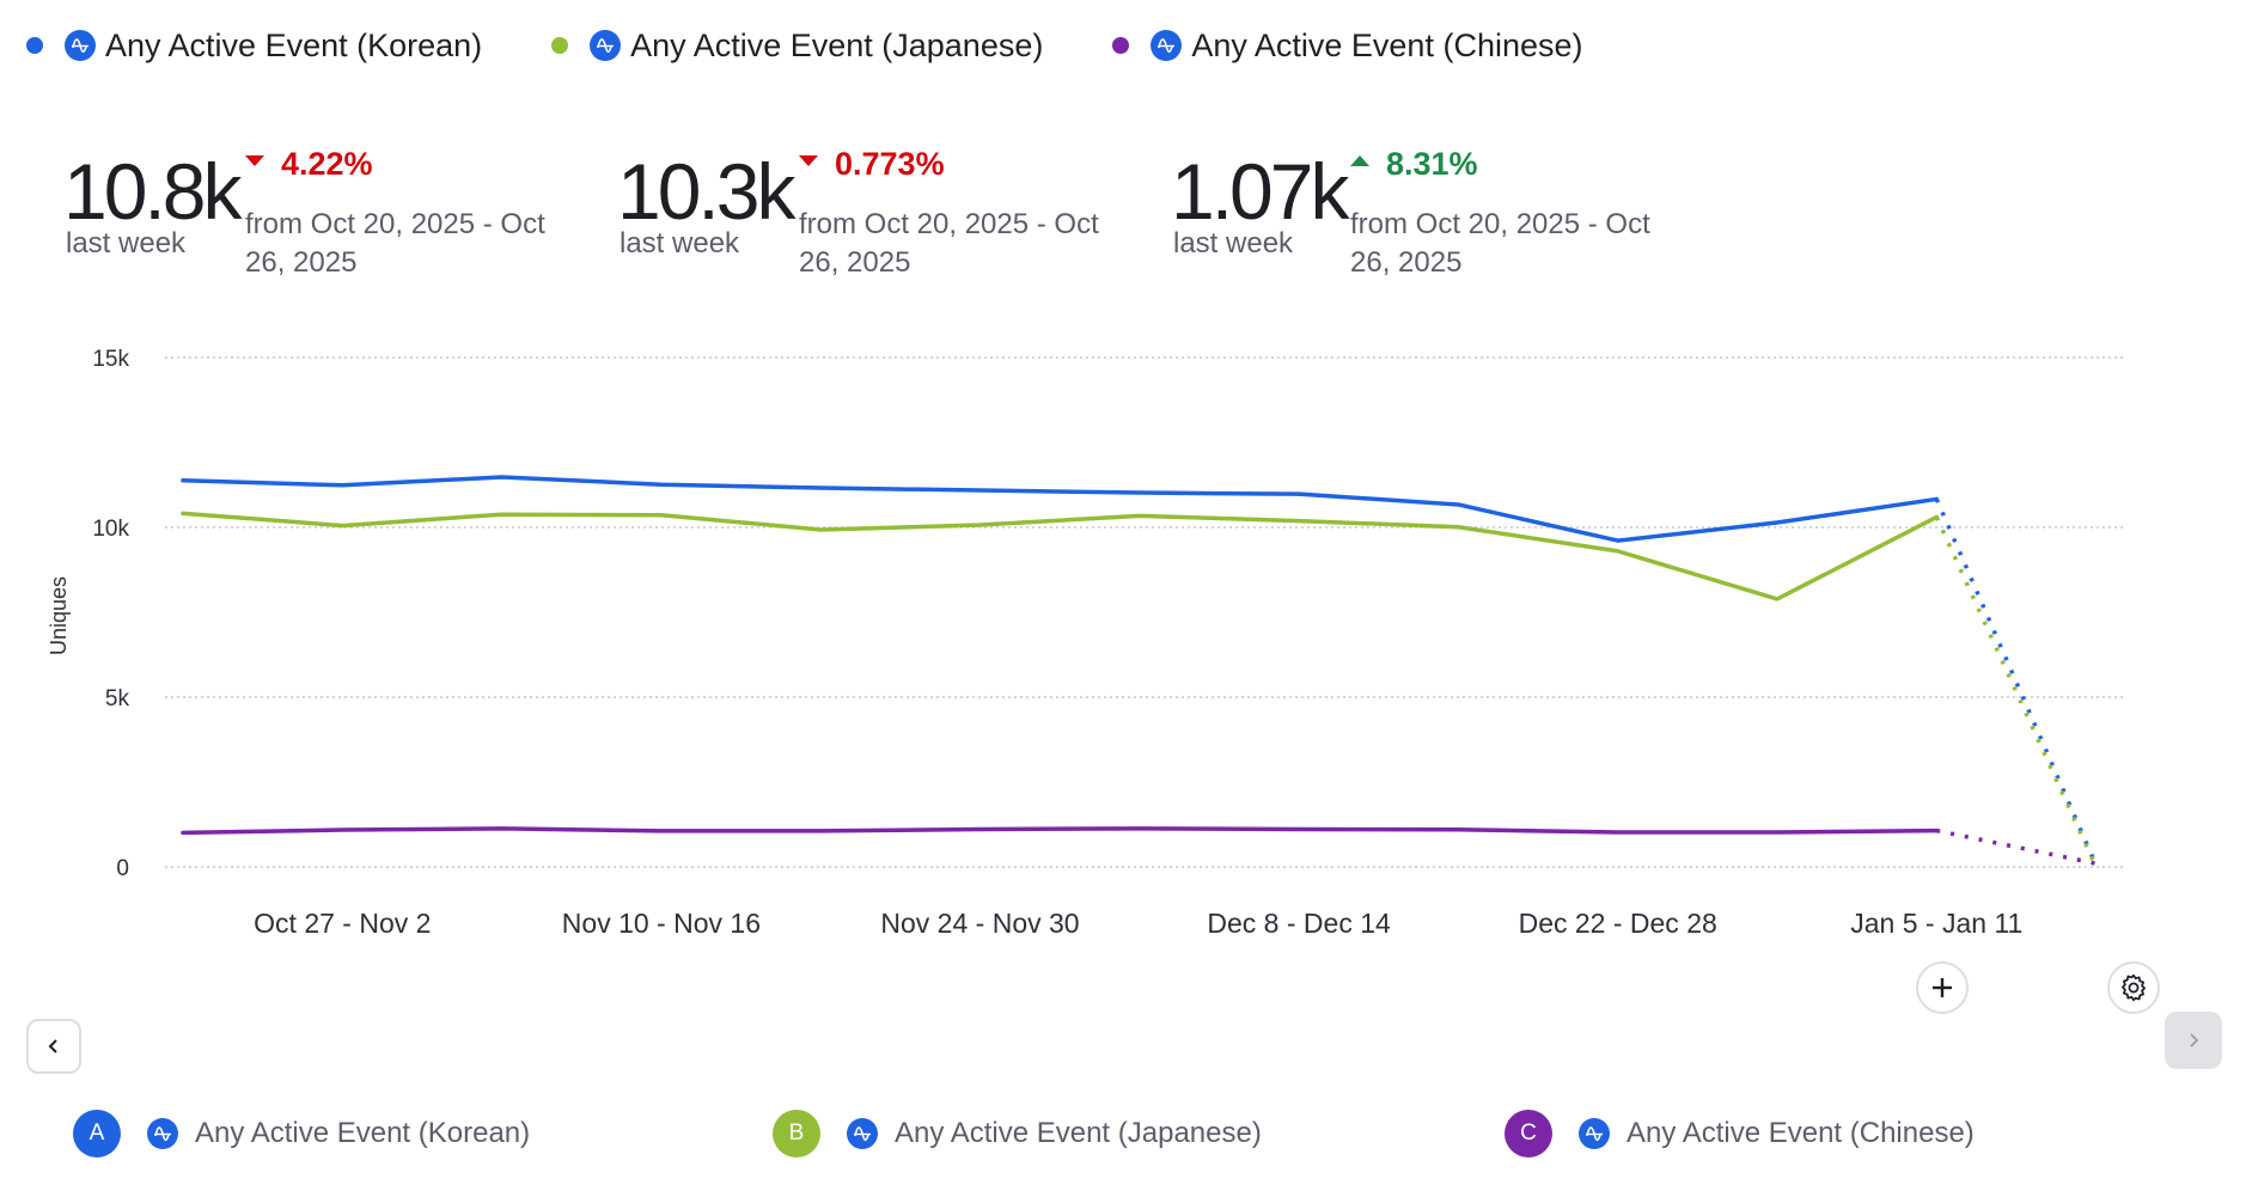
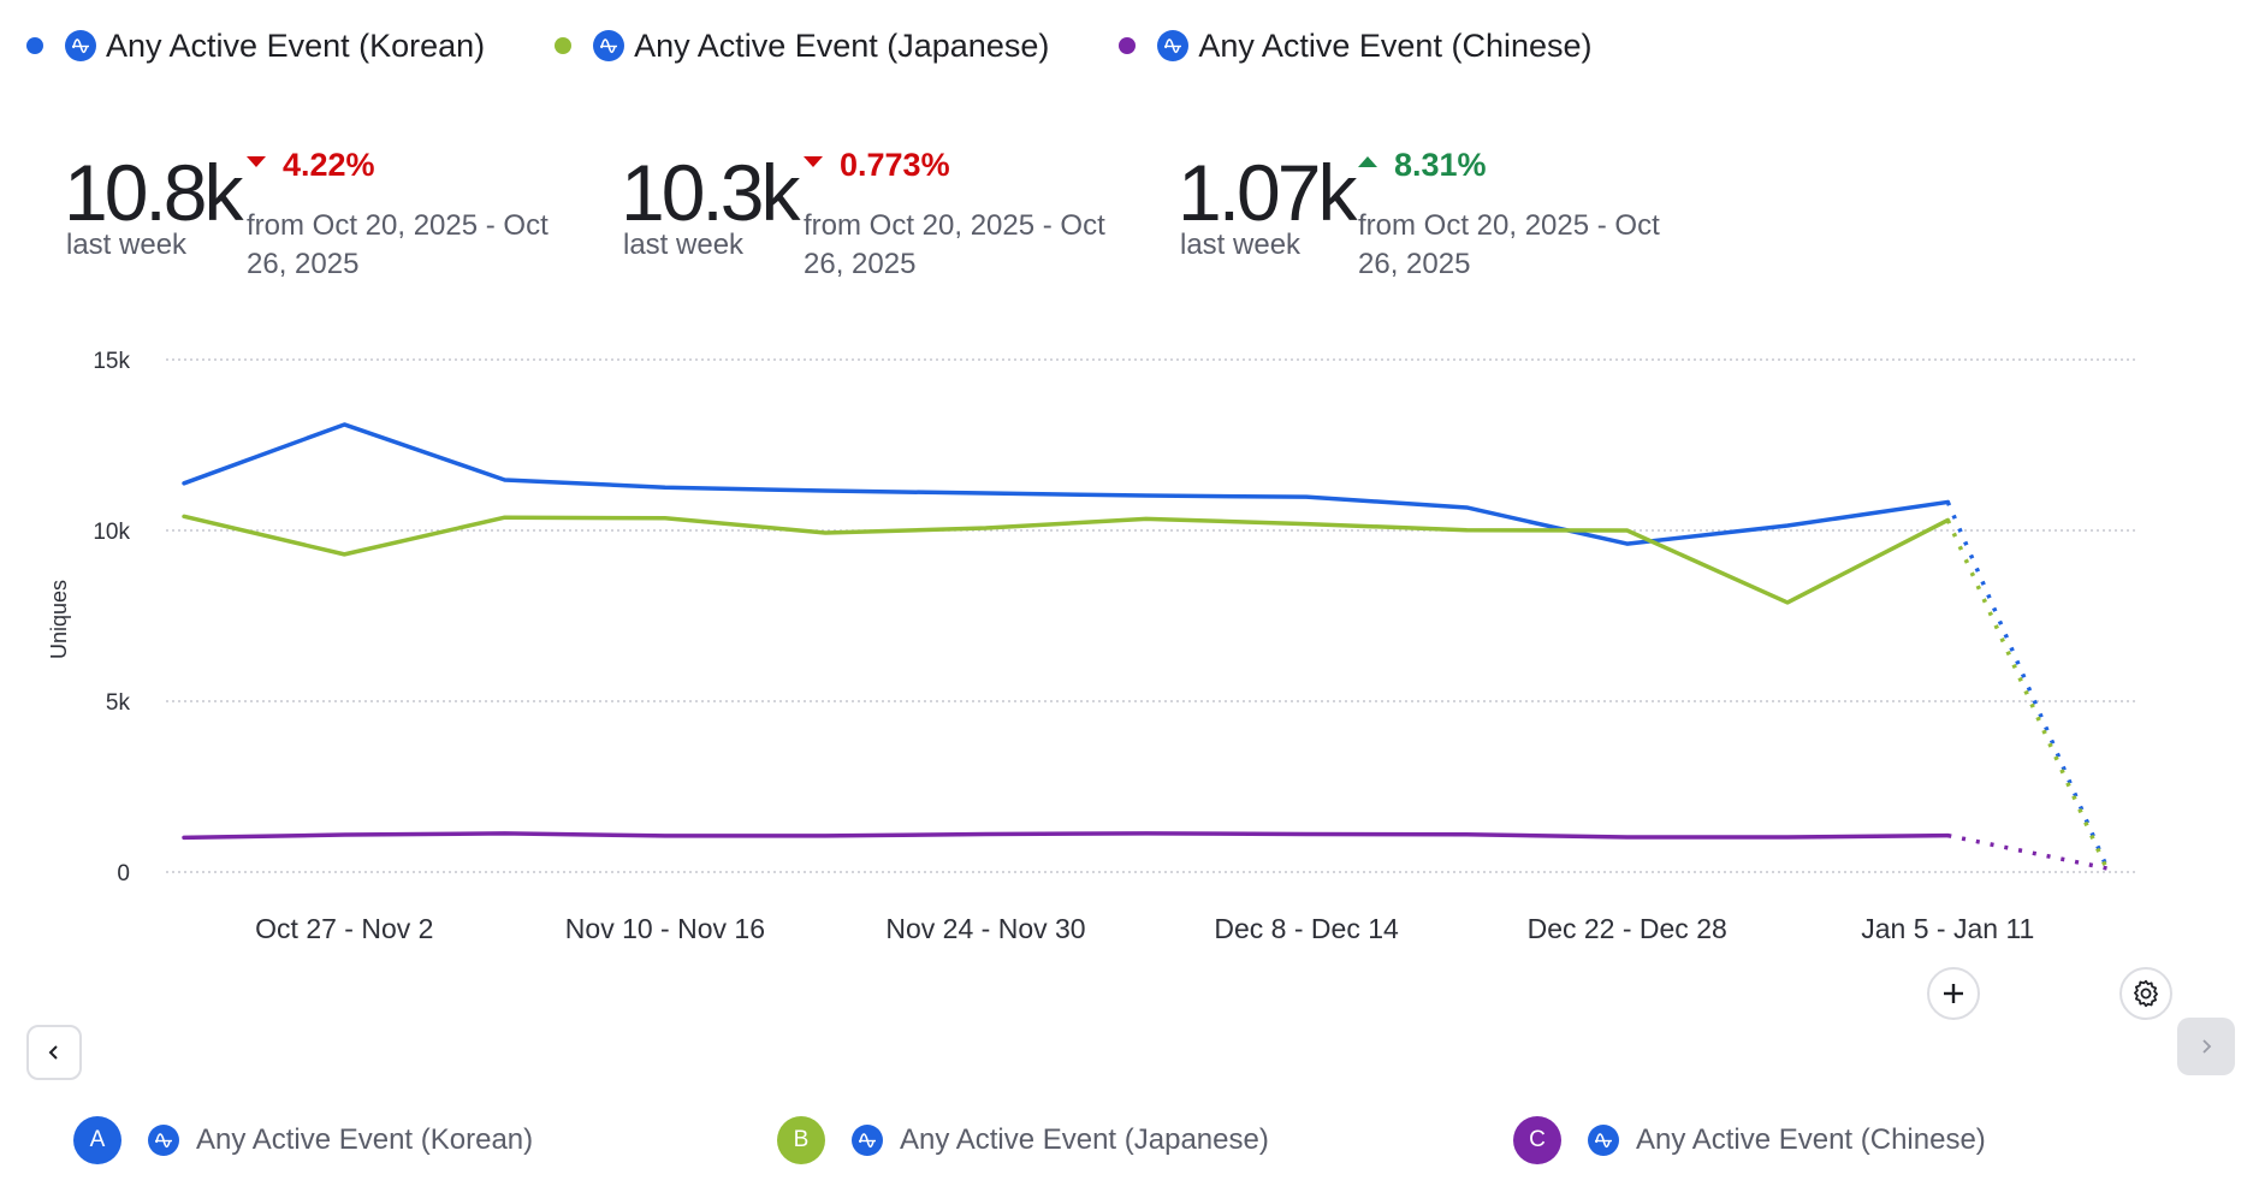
Any Active Event (Korean)/Oct 27 - Nov 2: 11.2k -> 13.1k
Any Active Event (Japanese)/Oct 27 - Nov 2: 10.0k -> 9.3k
Any Active Event (Japanese)/Dec 22 - Dec 28: 9.3k -> 10.0k
